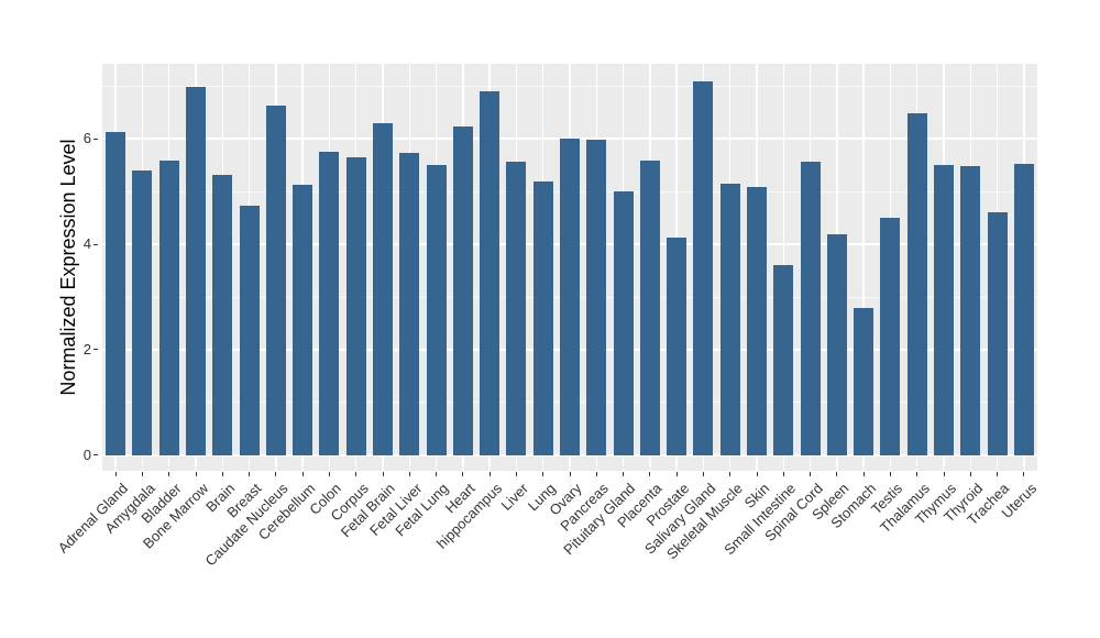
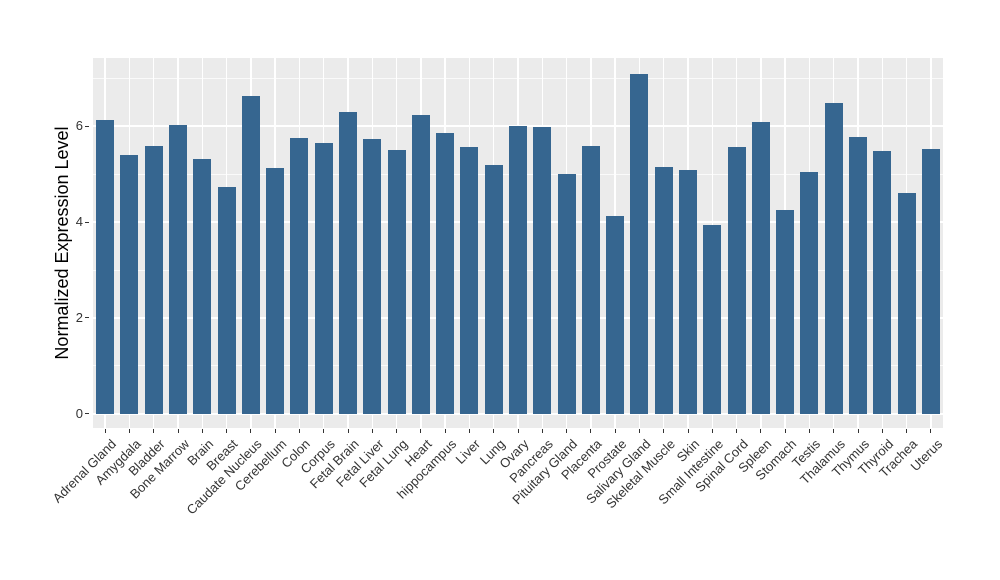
Bone Marrow: 7.0 -> 6.0
hippocampus: 6.9 -> 5.9
Small Intestine: 3.6 -> 3.9
Spleen: 4.2 -> 6.1
Stomach: 2.8 -> 4.2
Testis: 4.5 -> 5.0
Thymus: 5.5 -> 5.8
